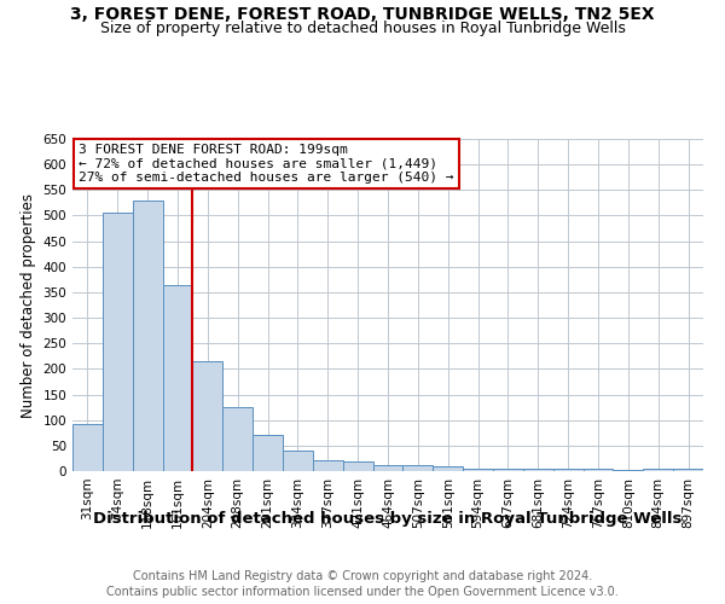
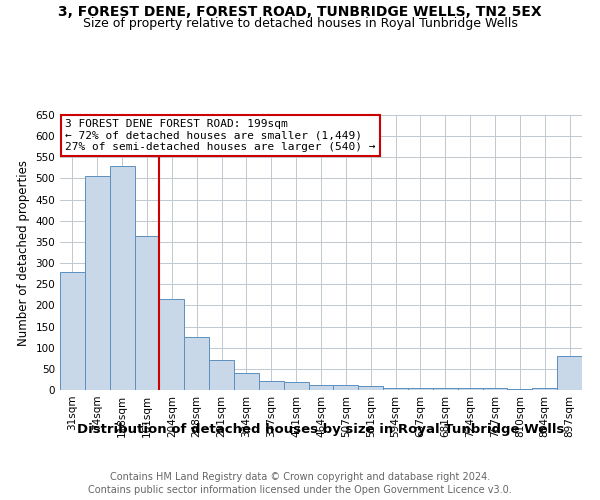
31sqm: 93 -> 280
897sqm: 5 -> 80
